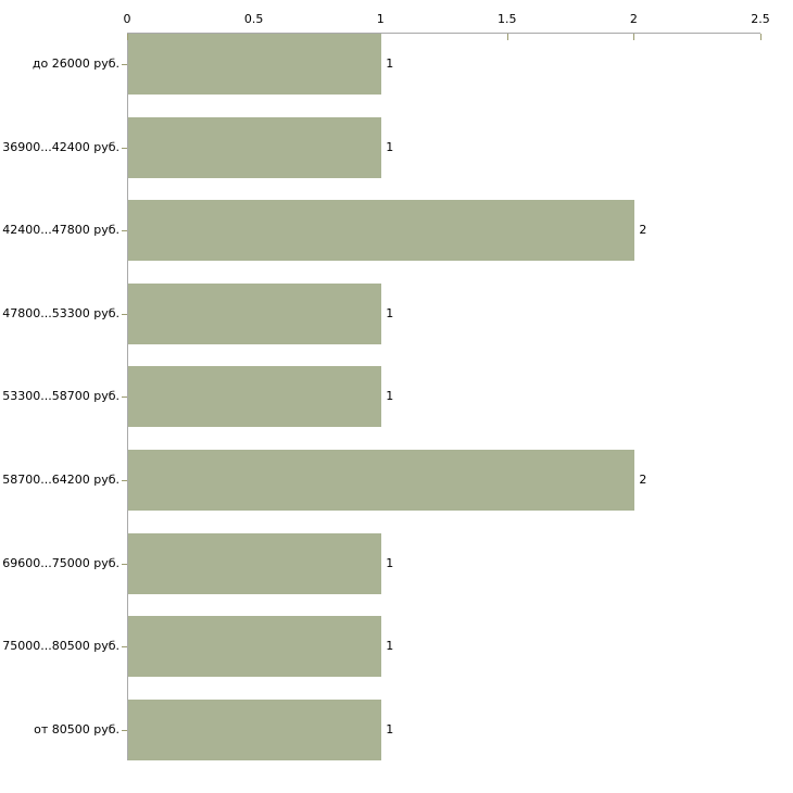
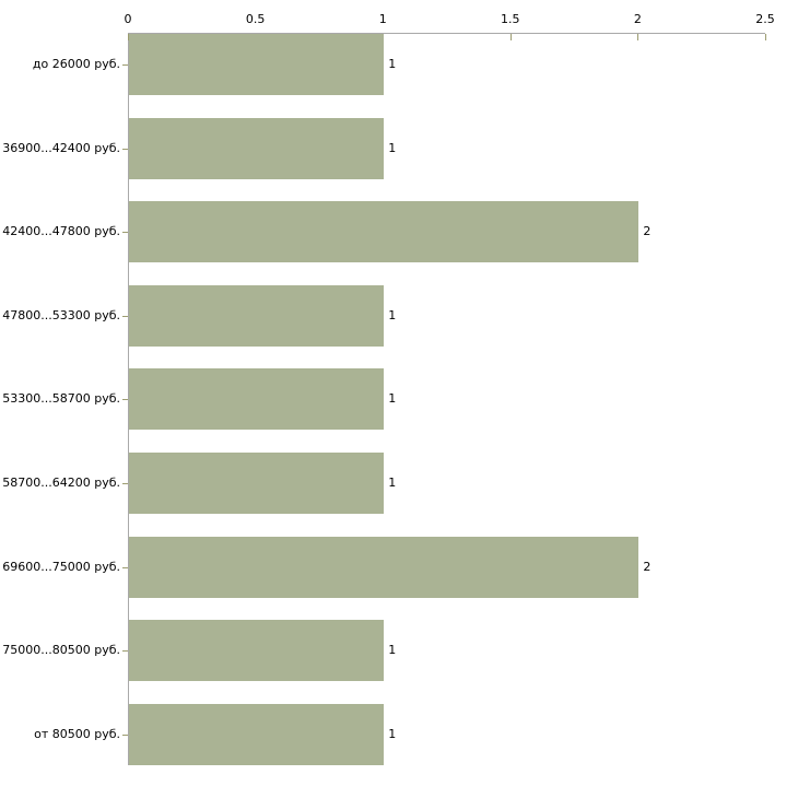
58700...64200 руб.: 2 -> 1
69600...75000 руб.: 1 -> 2
